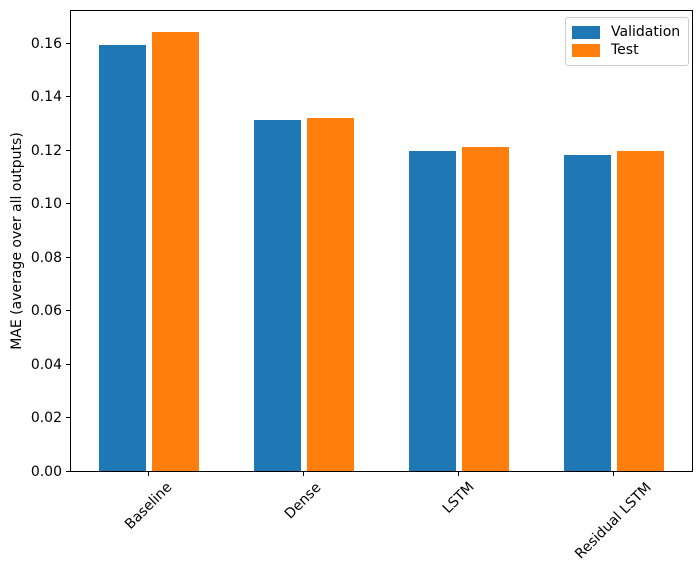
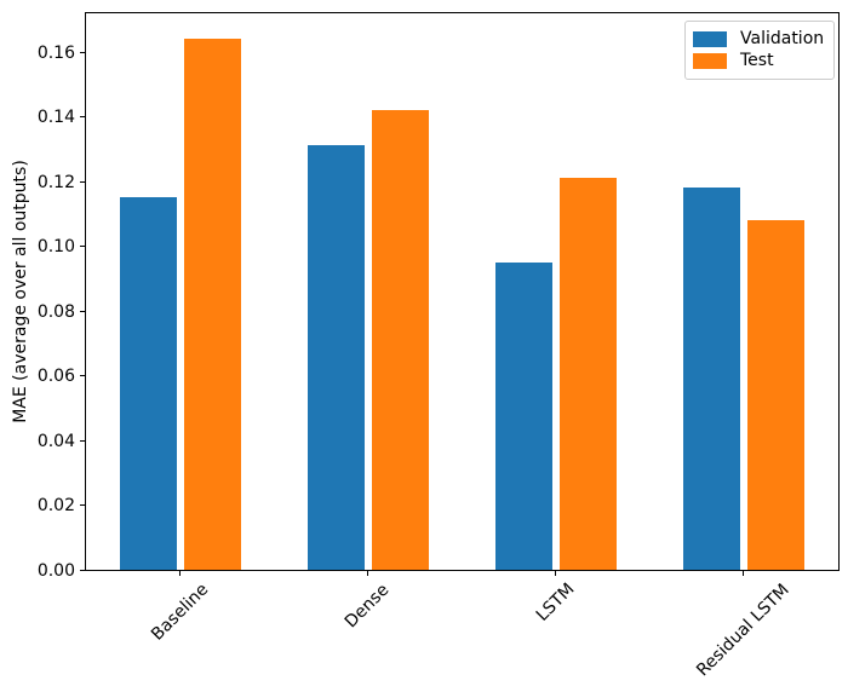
Validation/Baseline: 0.159 -> 0.115
Test/Dense: 0.132 -> 0.142
Validation/LSTM: 0.119 -> 0.095
Test/Residual LSTM: 0.119 -> 0.108
